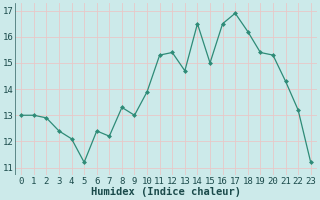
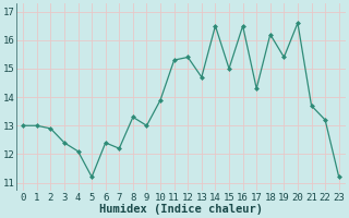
17: 16.9 -> 14.3
20: 15.3 -> 16.6
21: 14.3 -> 13.7
